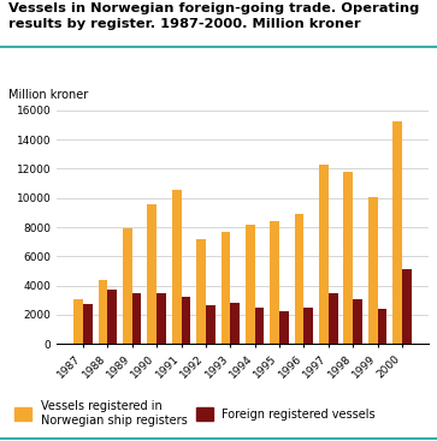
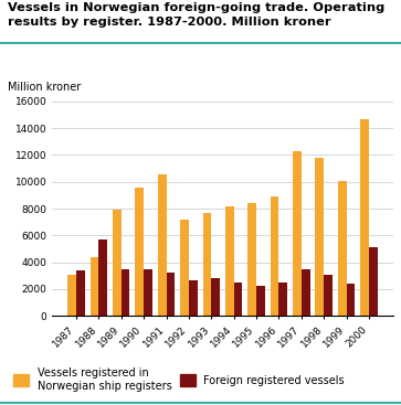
Foreign registered vessels/1987: 2700 -> 3400
Foreign registered vessels/1988: 3700 -> 5700
Vessels registered in Norwegian ship registers/2000: 15200 -> 14700
